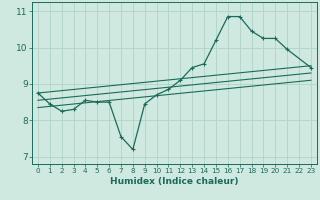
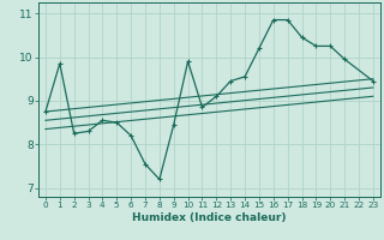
1: 8.45 -> 9.85
6: 8.50 -> 8.20
10: 8.70 -> 9.90
